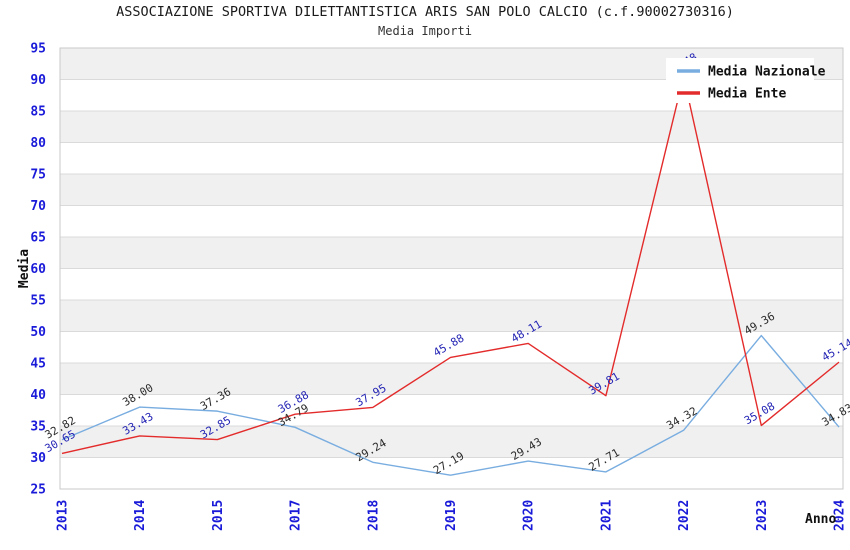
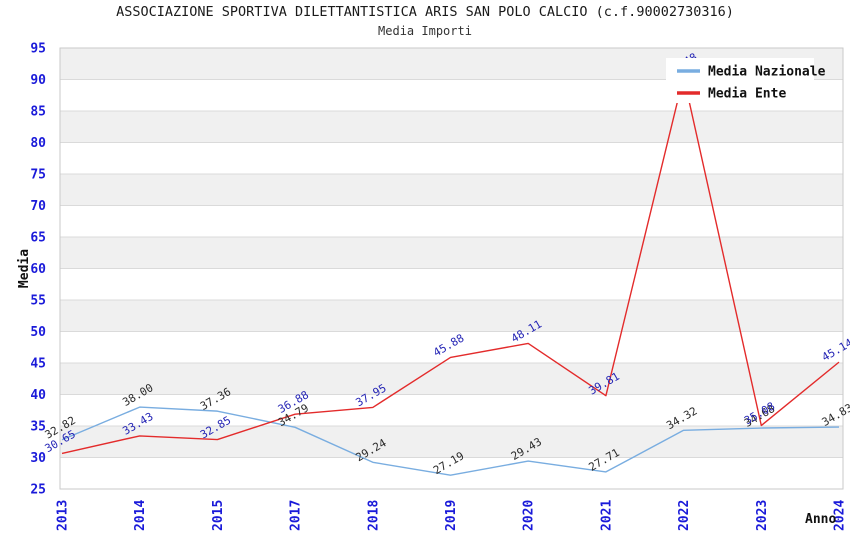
Media Nazionale/2023: 49.36 -> 34.68
